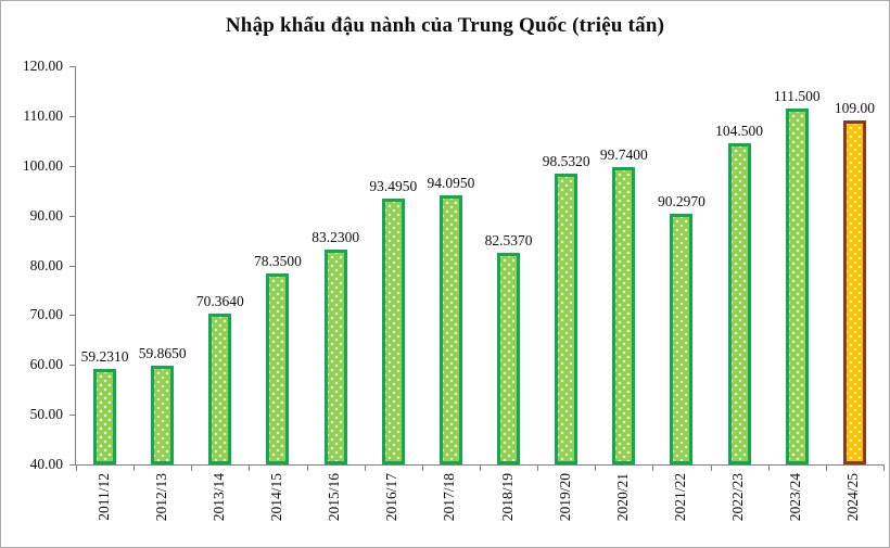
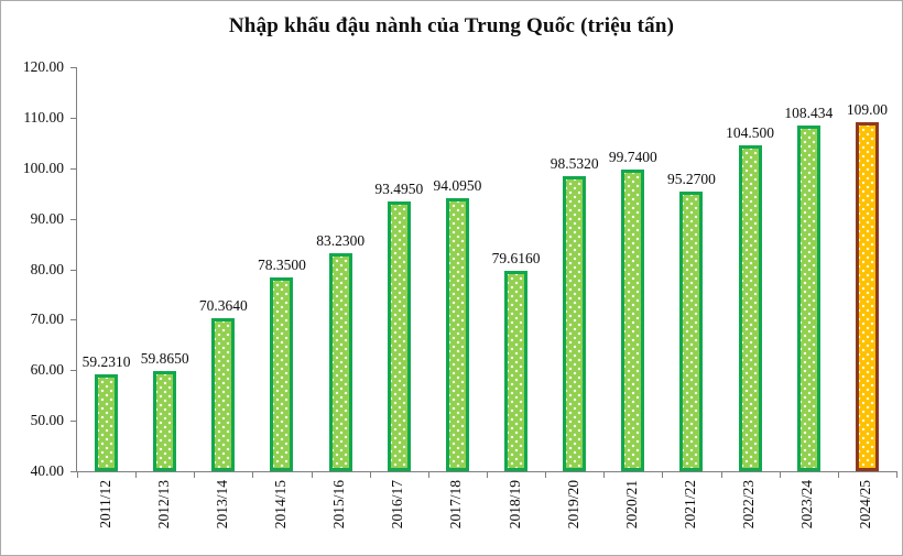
2018/19: 82.5370 -> 79.6160
2021/22: 90.2970 -> 95.2700
2023/24: 111.500 -> 108.434
